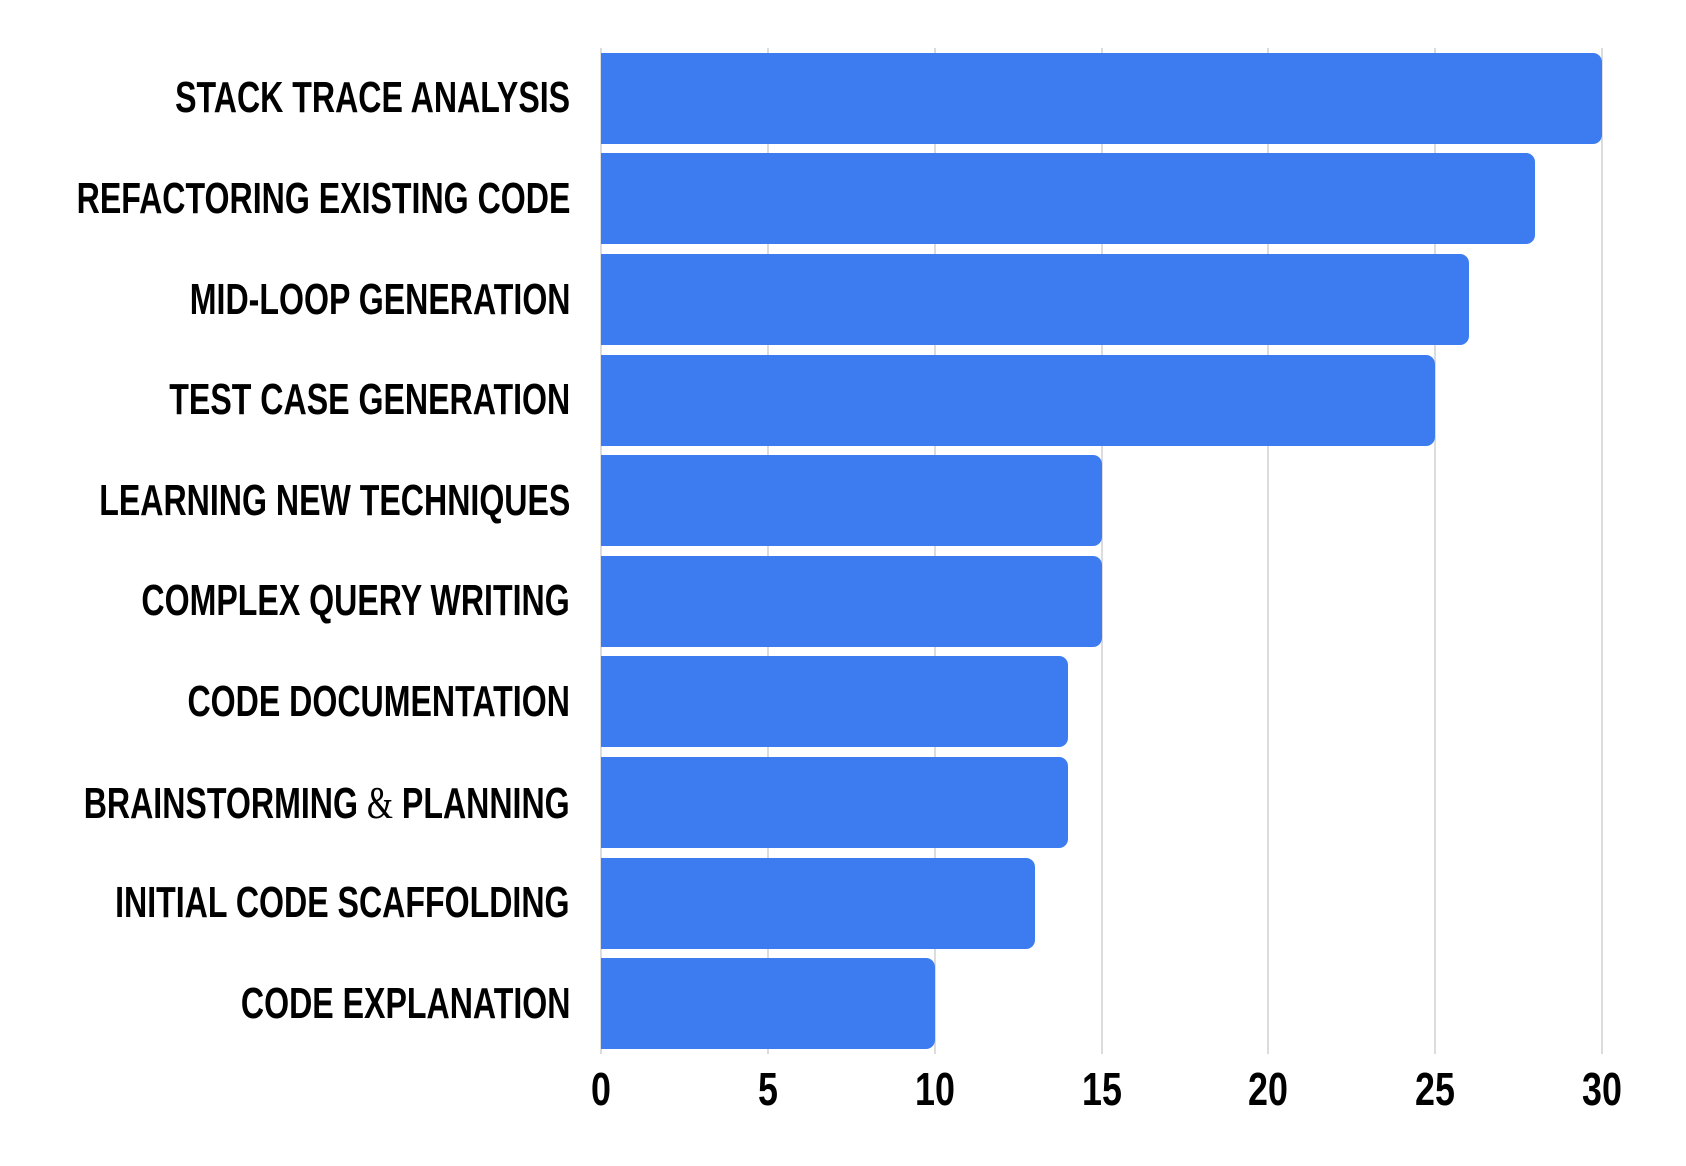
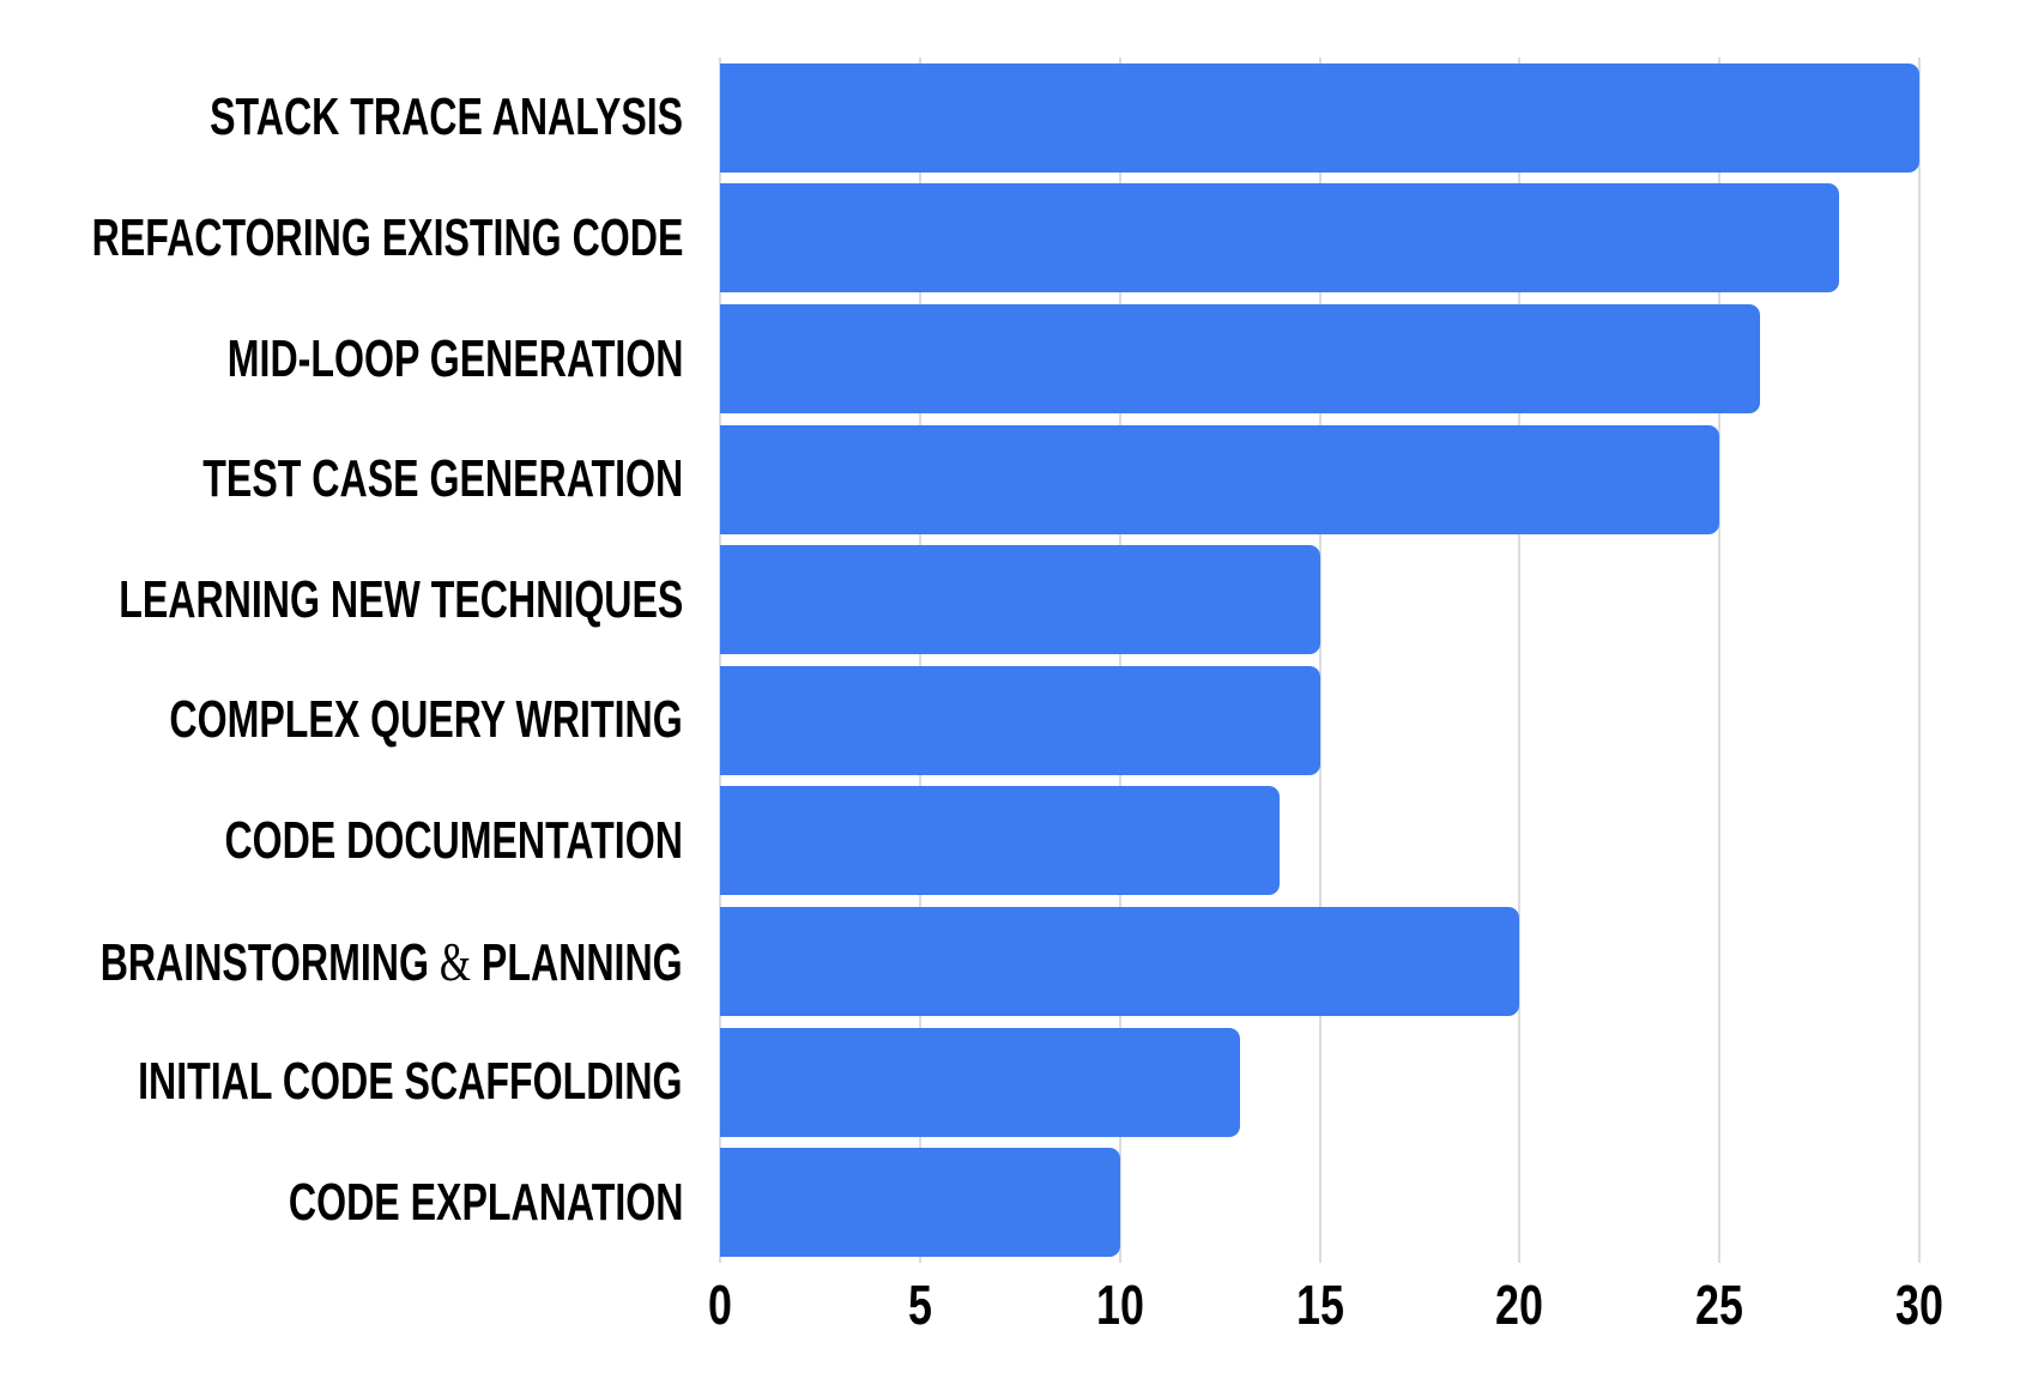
BRAINSTORMING & PLANNING: 14 -> 20
